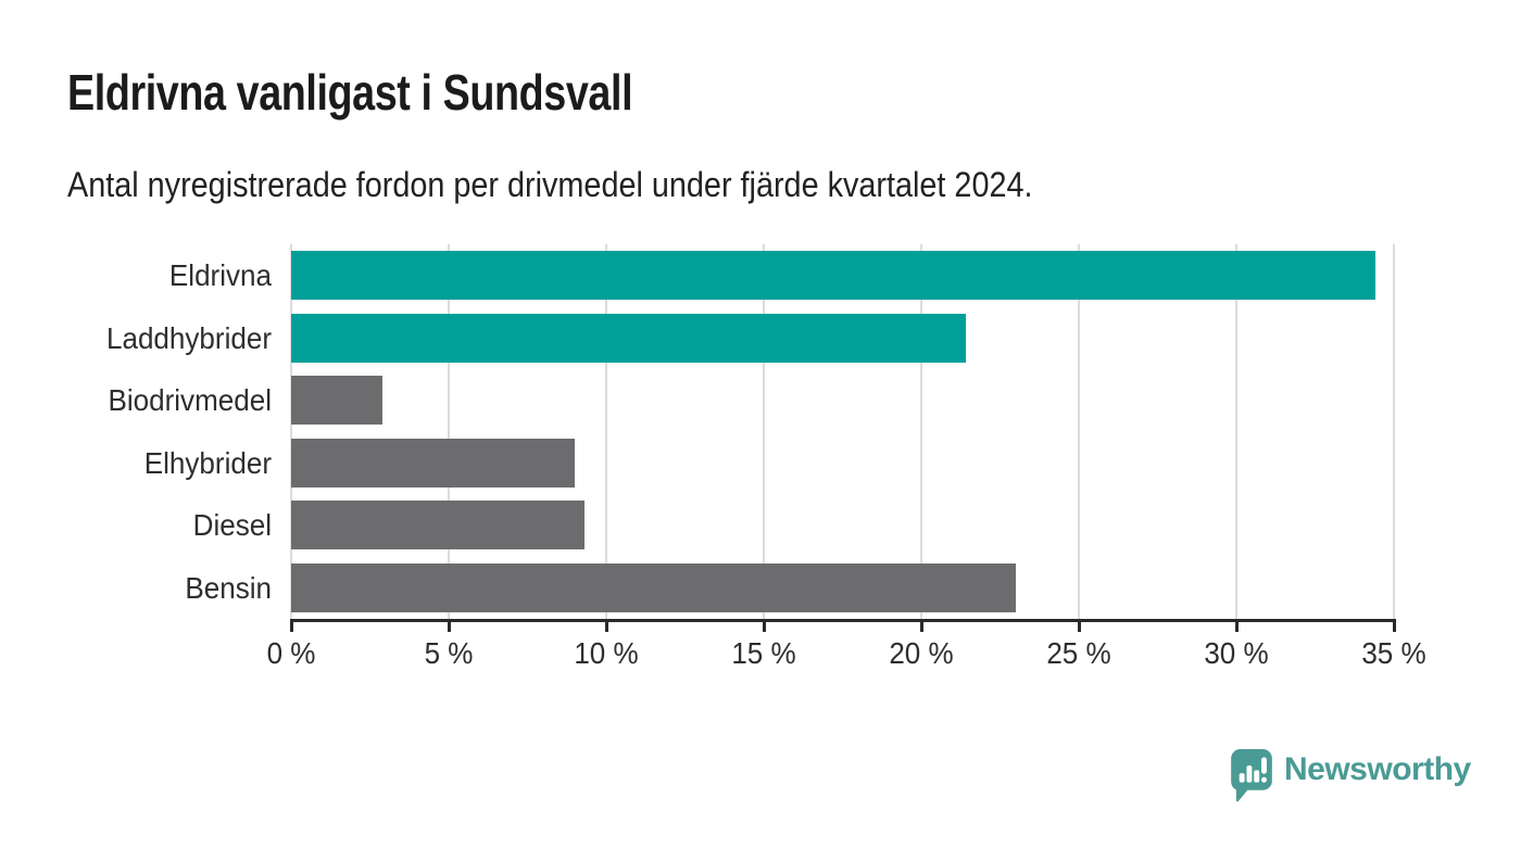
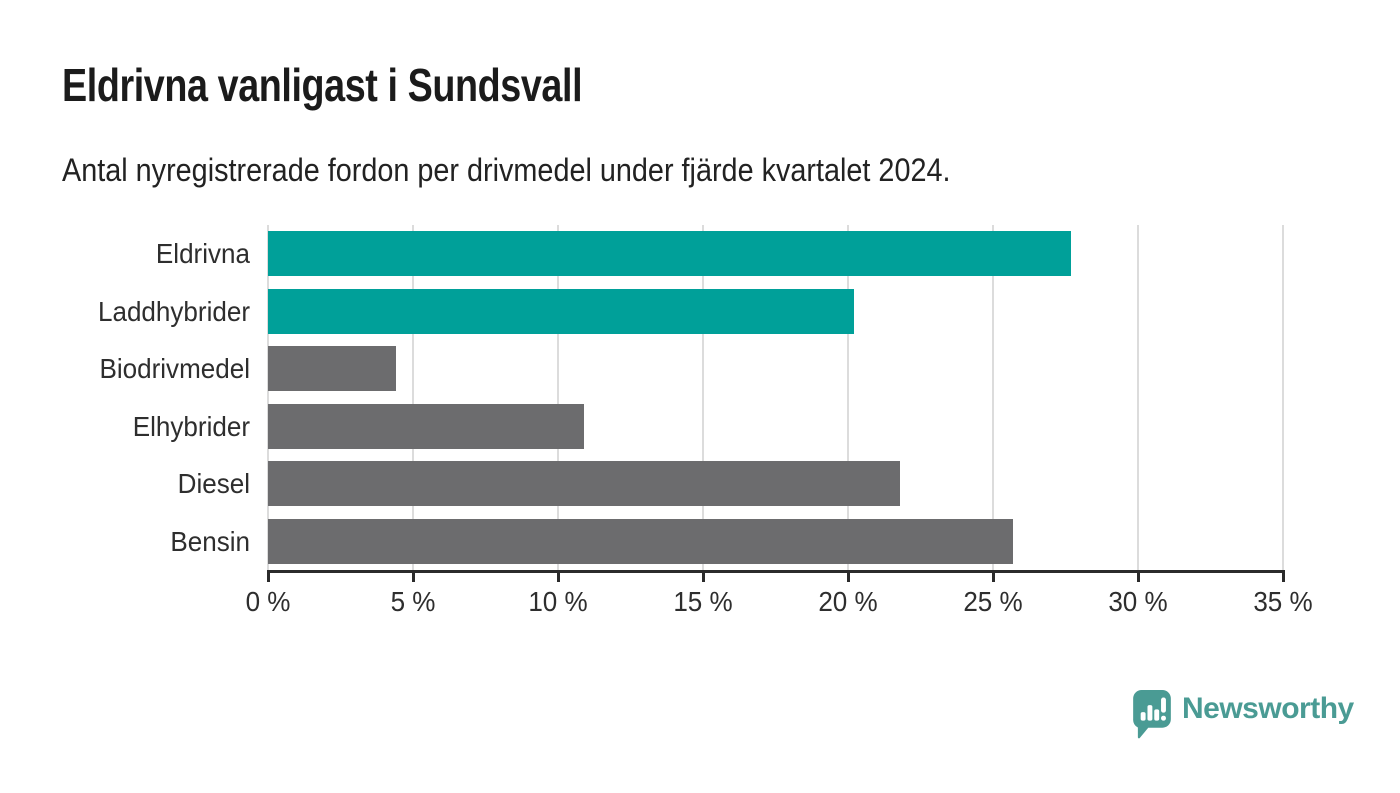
Eldrivna: 34.4% -> 27.7%
Laddhybrider: 21.4% -> 20.2%
Biodrivmedel: 2.9% -> 4.4%
Elhybrider: 9.0% -> 10.9%
Diesel: 9.3% -> 21.8%
Bensin: 23.0% -> 25.7%
